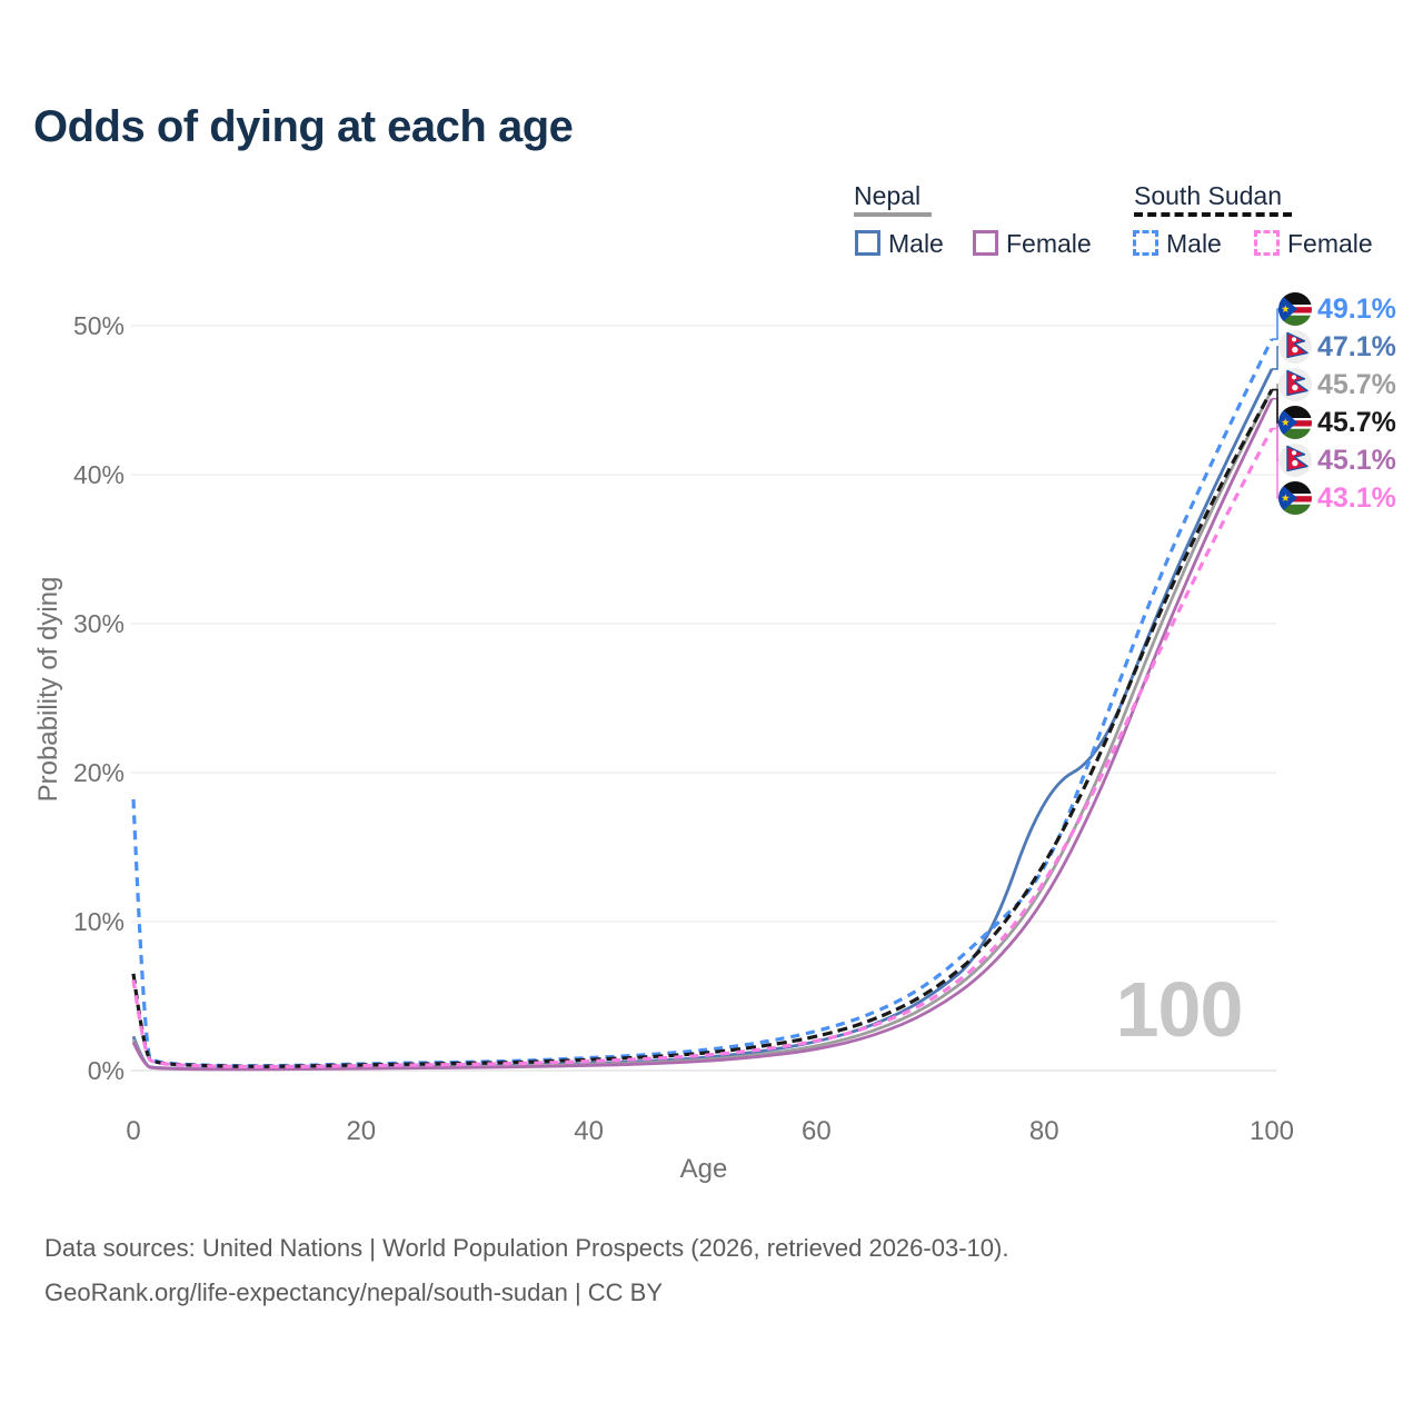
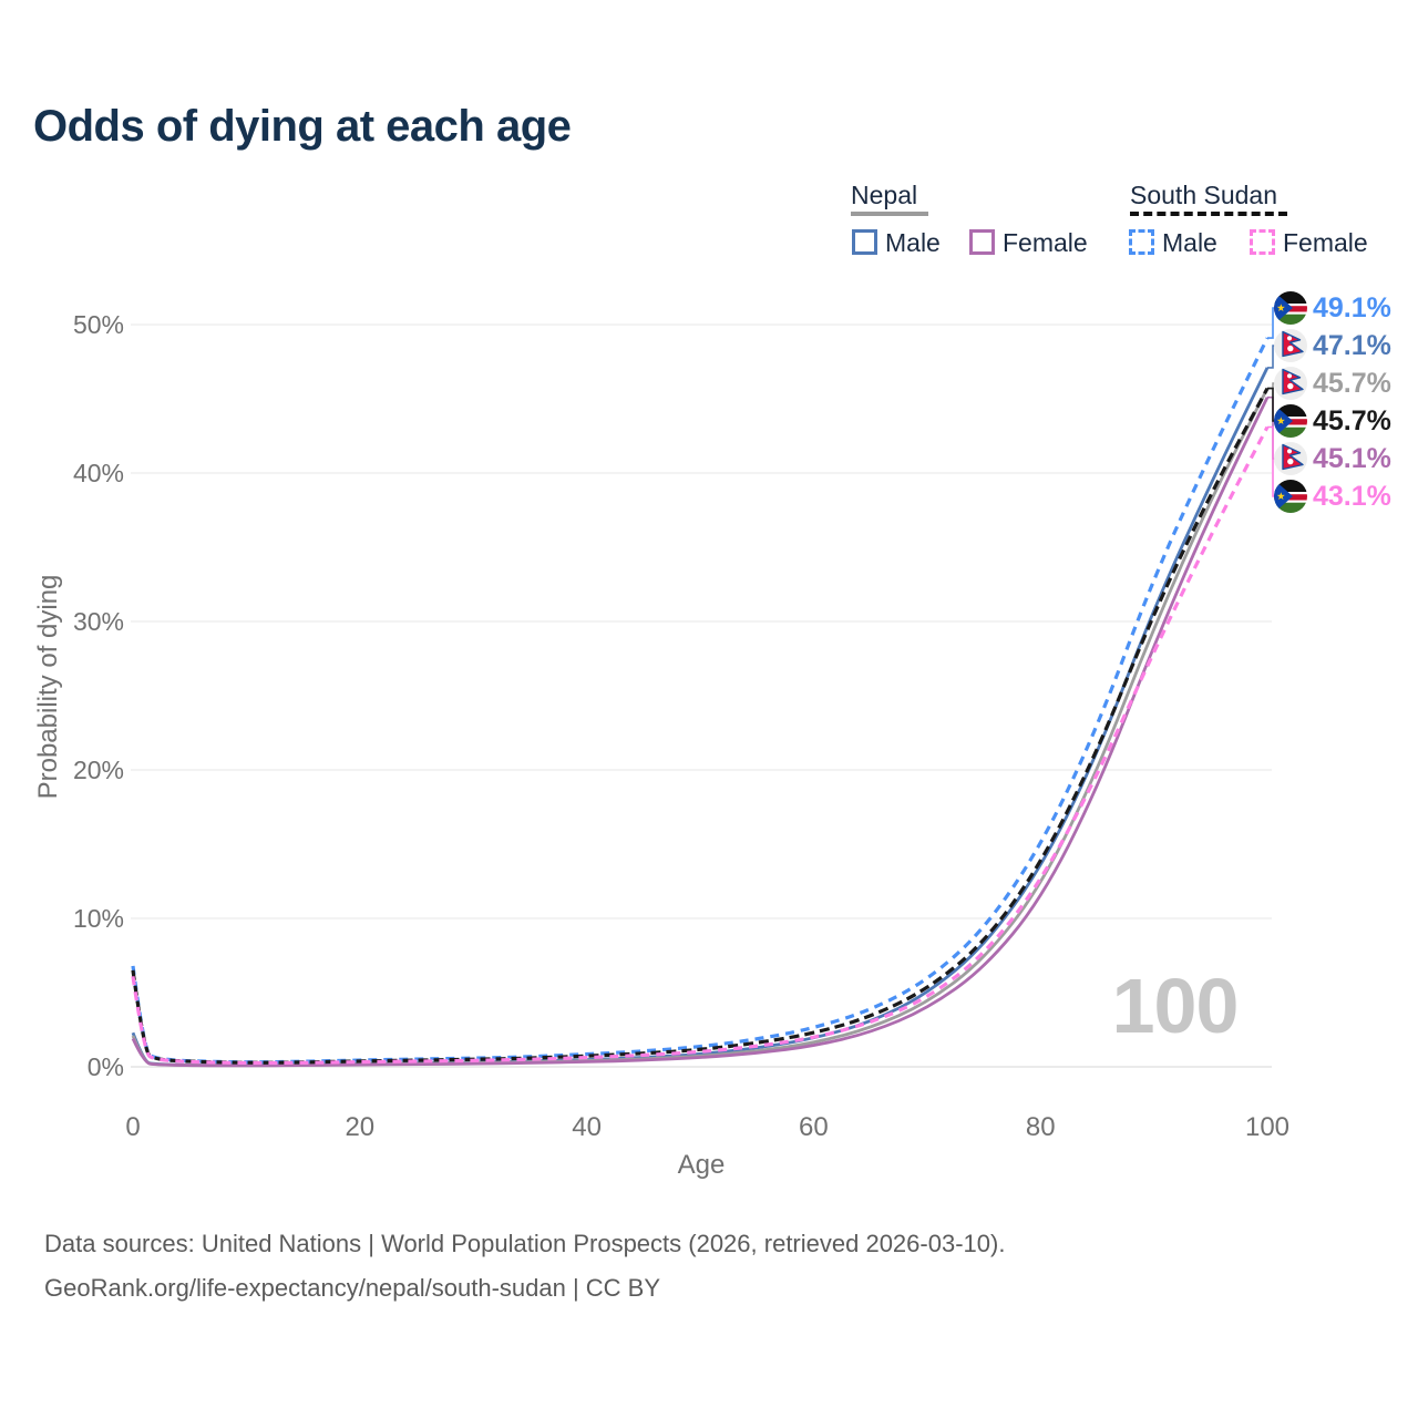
South Sudan Male/0: 18.2% -> 6.8%
Nepal Male/80: 19.0% -> 13.3%
South Sudan Male/80: 12.9% -> 14.8%
